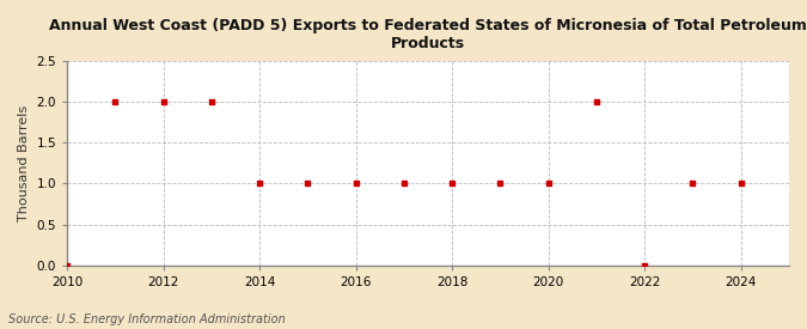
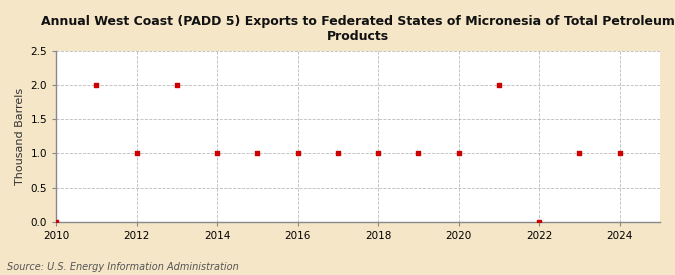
2012: 2 -> 1
